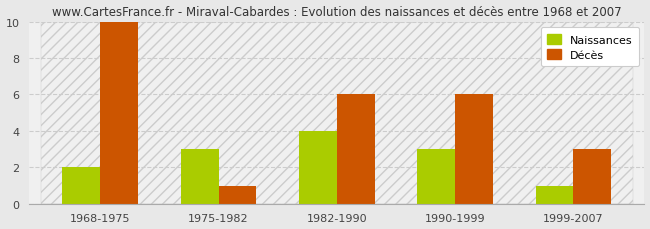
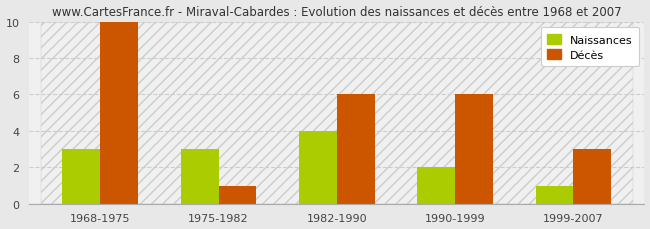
Naissances/1968-1975: 2 -> 3
Naissances/1990-1999: 3 -> 2
